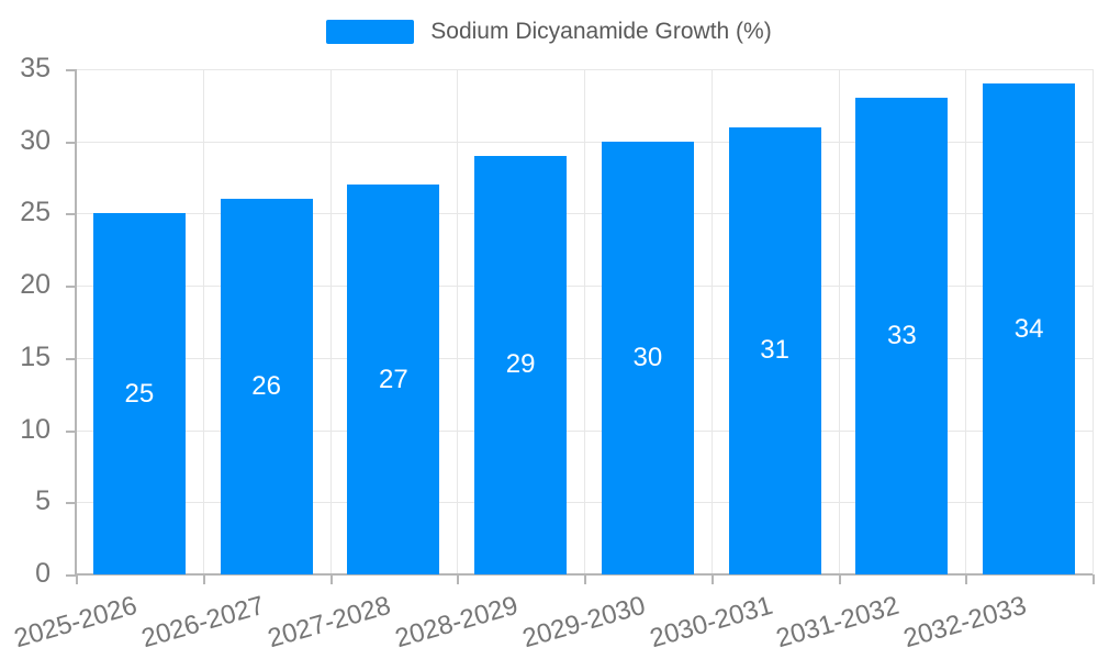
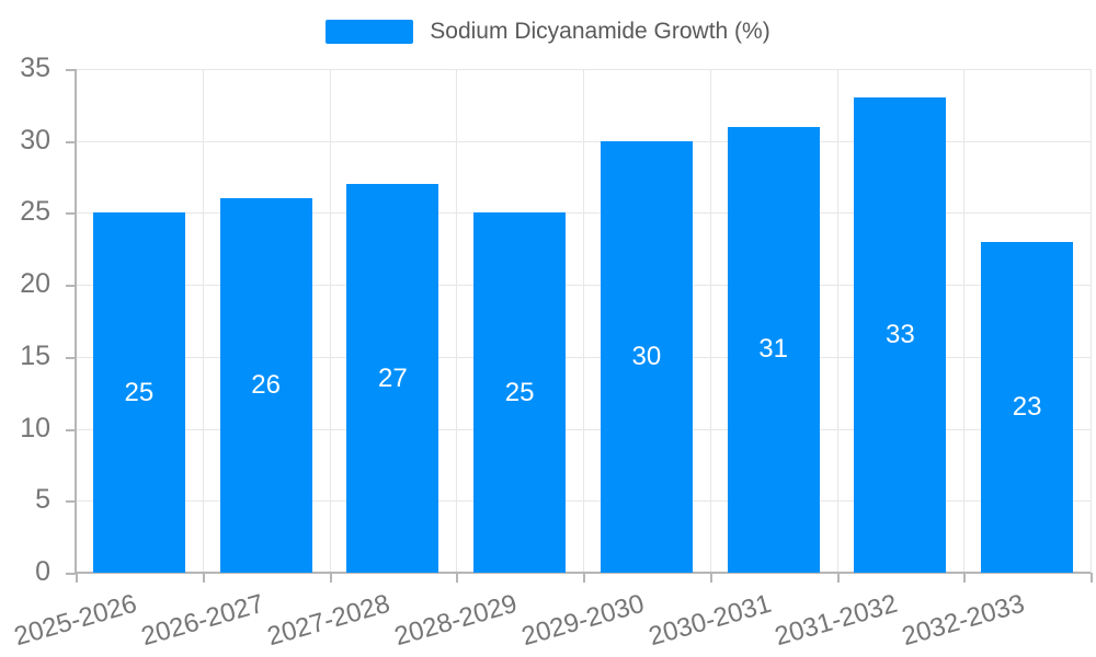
2028-2029: 29 -> 25
2032-2033: 34 -> 23
